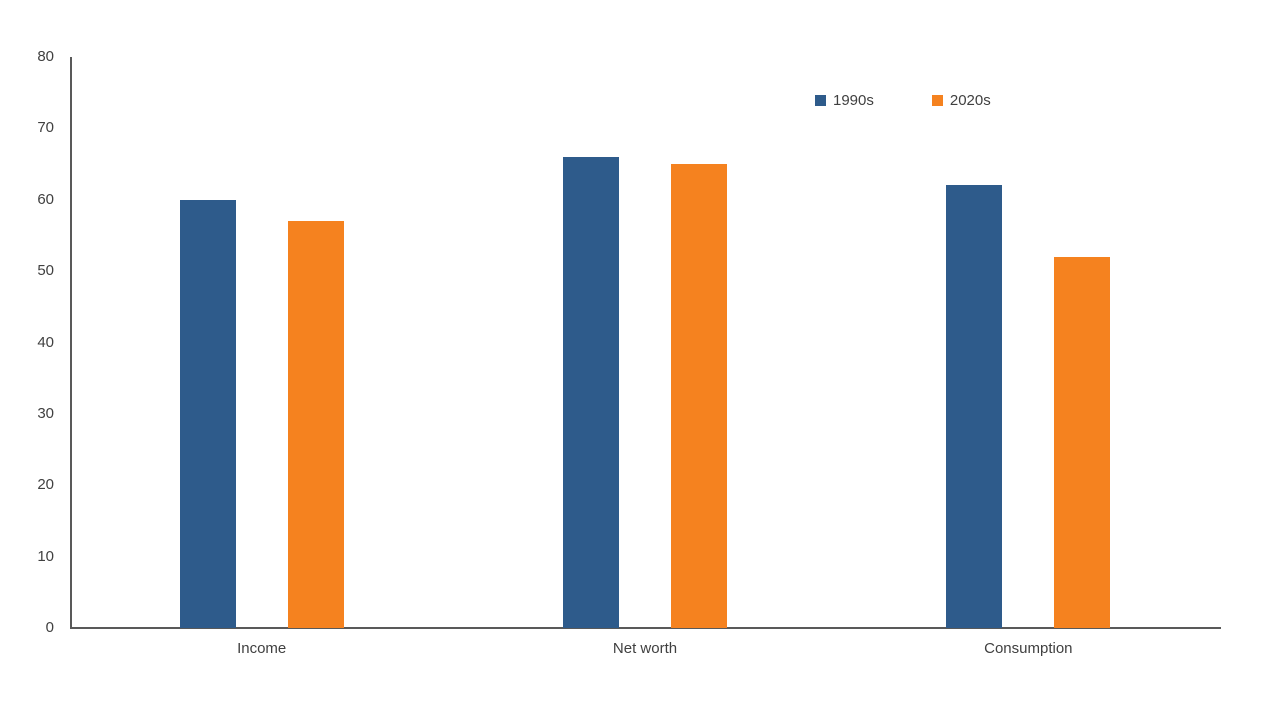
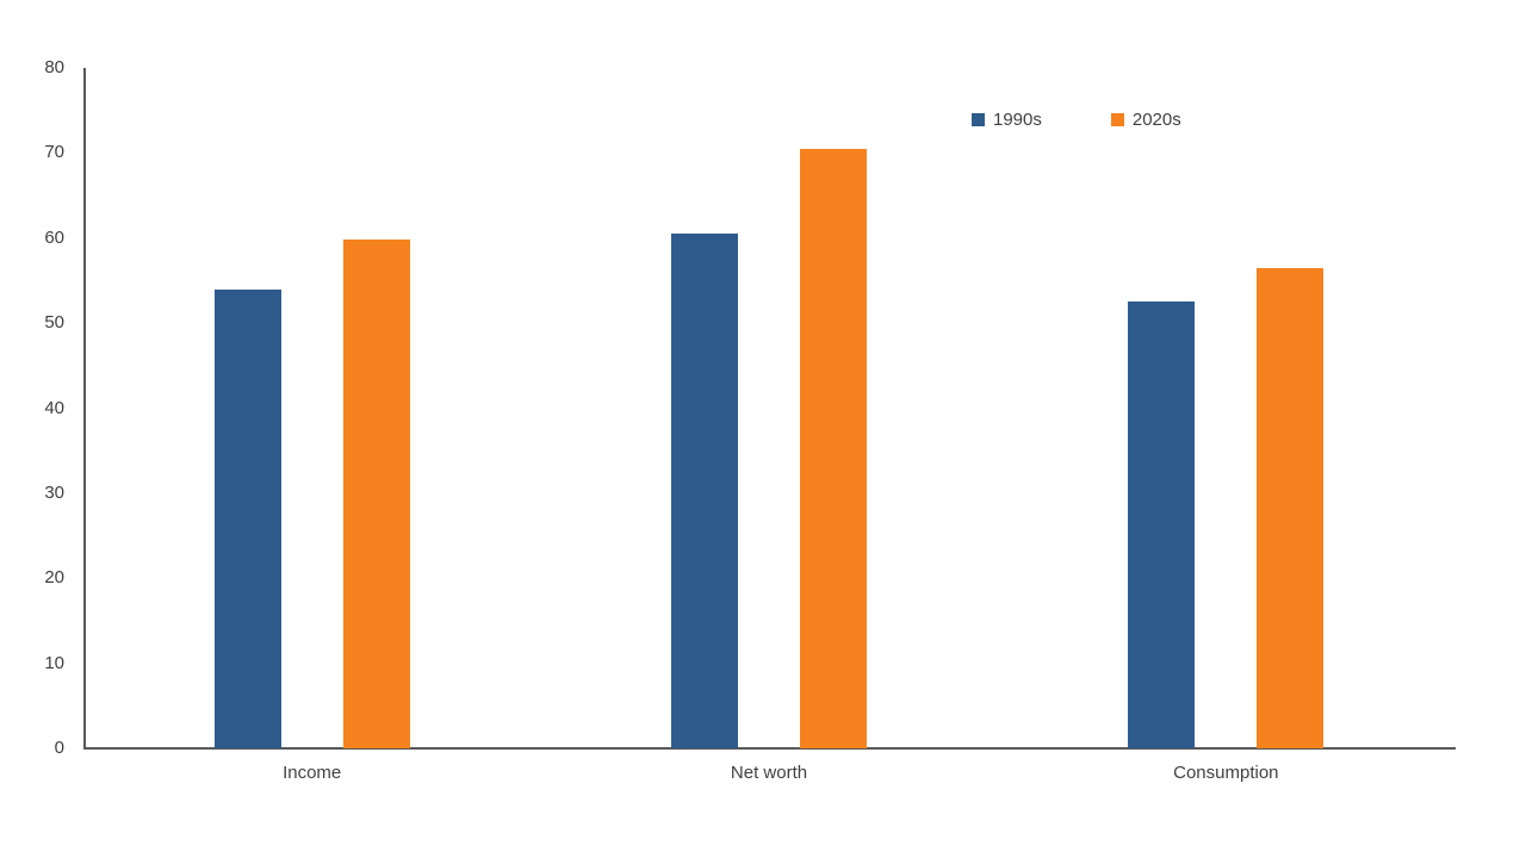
1990s/Income: 60 -> 54
2020s/Income: 57 -> 60
1990s/Net worth: 66 -> 60
2020s/Net worth: 65 -> 70
1990s/Consumption: 62 -> 52
2020s/Consumption: 52 -> 56
